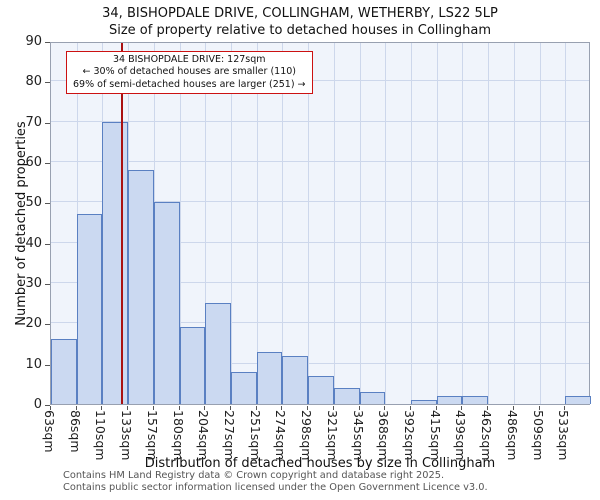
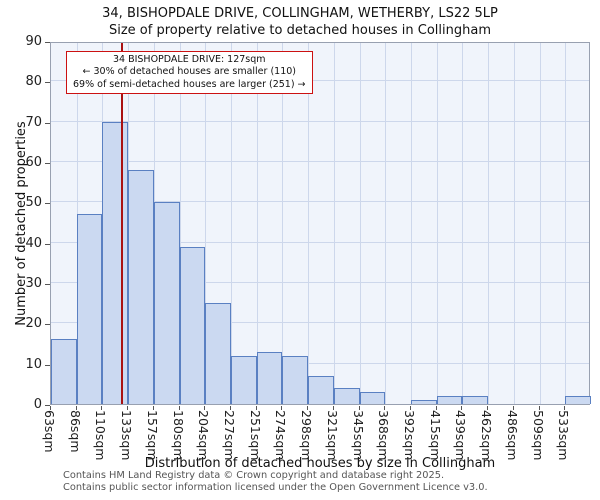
180sqm: 19 -> 39
227sqm: 8 -> 12
